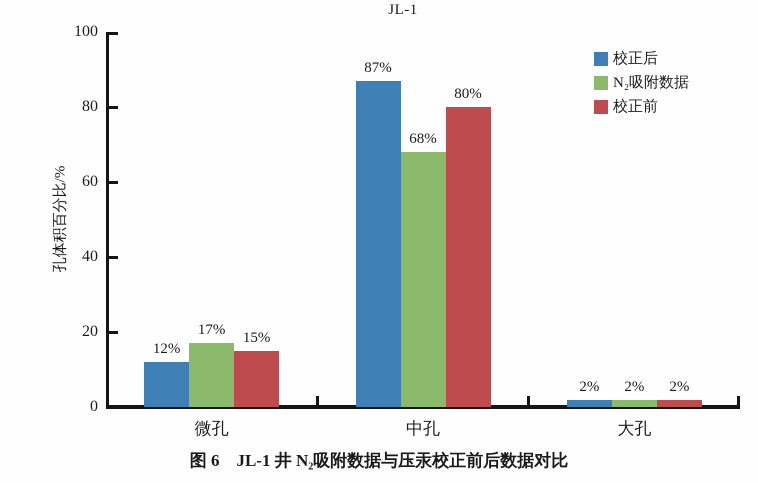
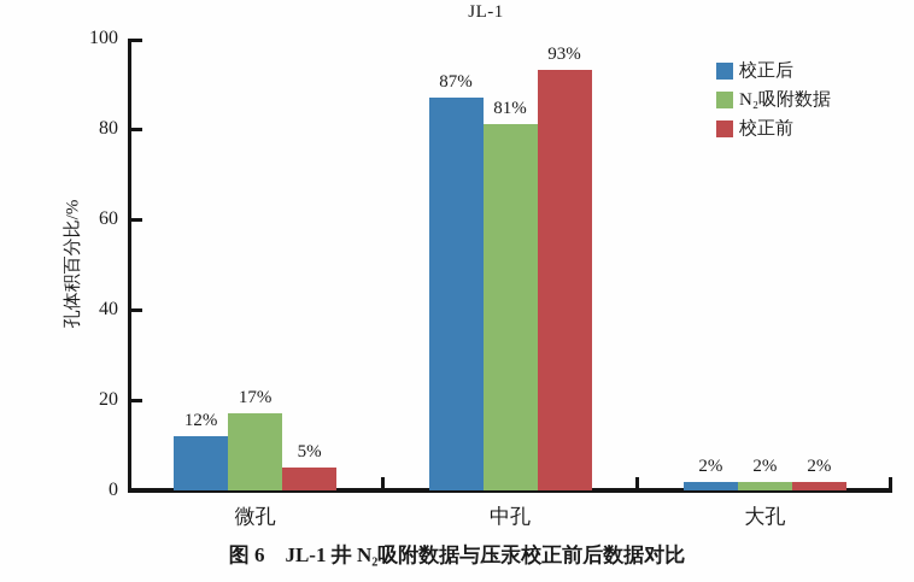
校正前/微孔: 15% -> 5%
N₂吸附数据/中孔: 68% -> 81%
校正前/中孔: 80% -> 93%
